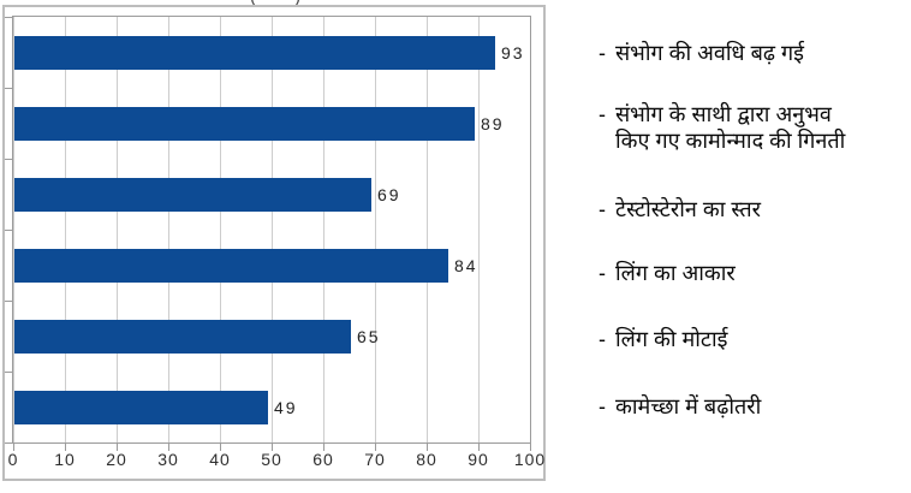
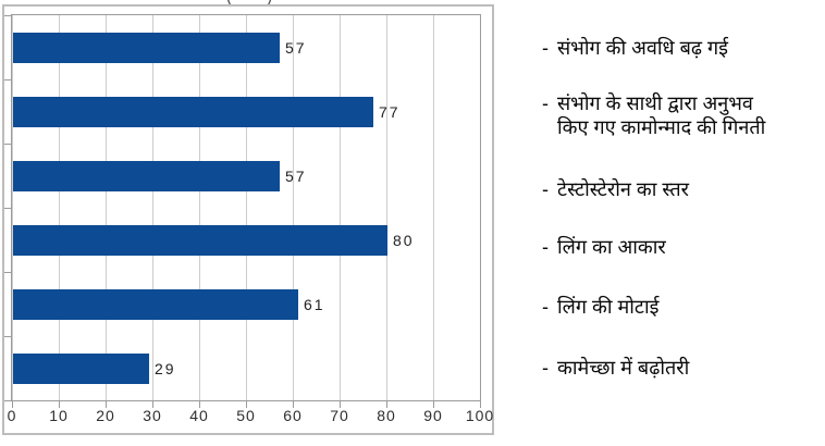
संभोग की अवधि बढ़ गई: 93 -> 57
संभोग के साथी द्वारा अनुभव किए गए कामोन्माद की गिनती: 89 -> 77
टेस्टोस्टेरोन का स्तर: 69 -> 57
लिंग का आकार: 84 -> 80
लिंग की मोटाई: 65 -> 61
कामेच्छा में बढ़ोतरी: 49 -> 29
